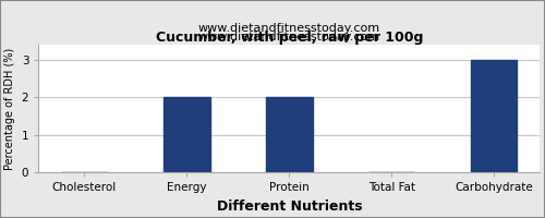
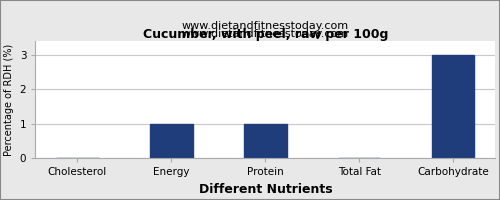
Energy: 2 -> 1
Protein: 2 -> 1
